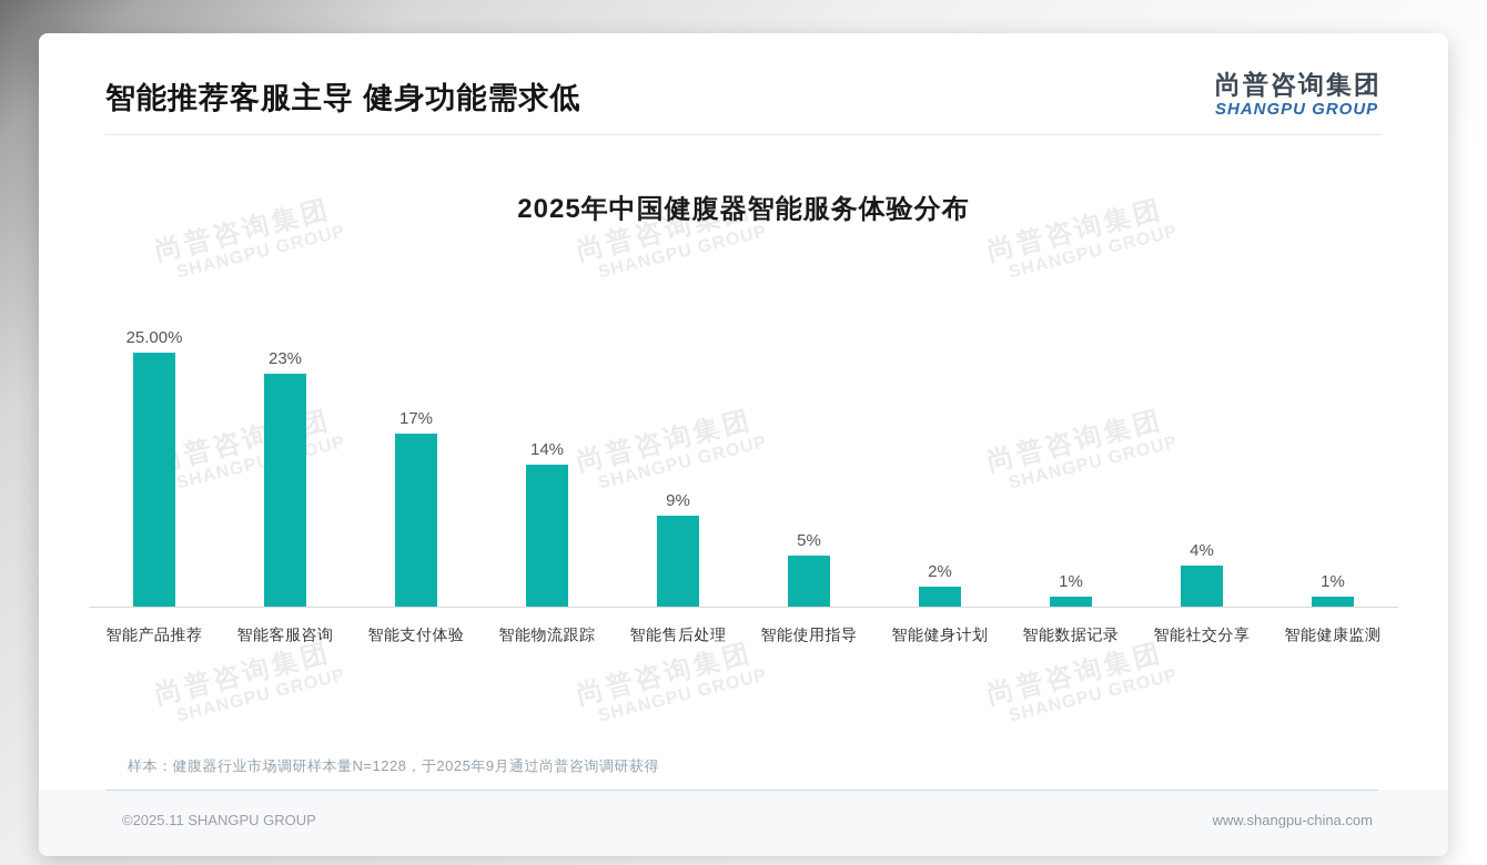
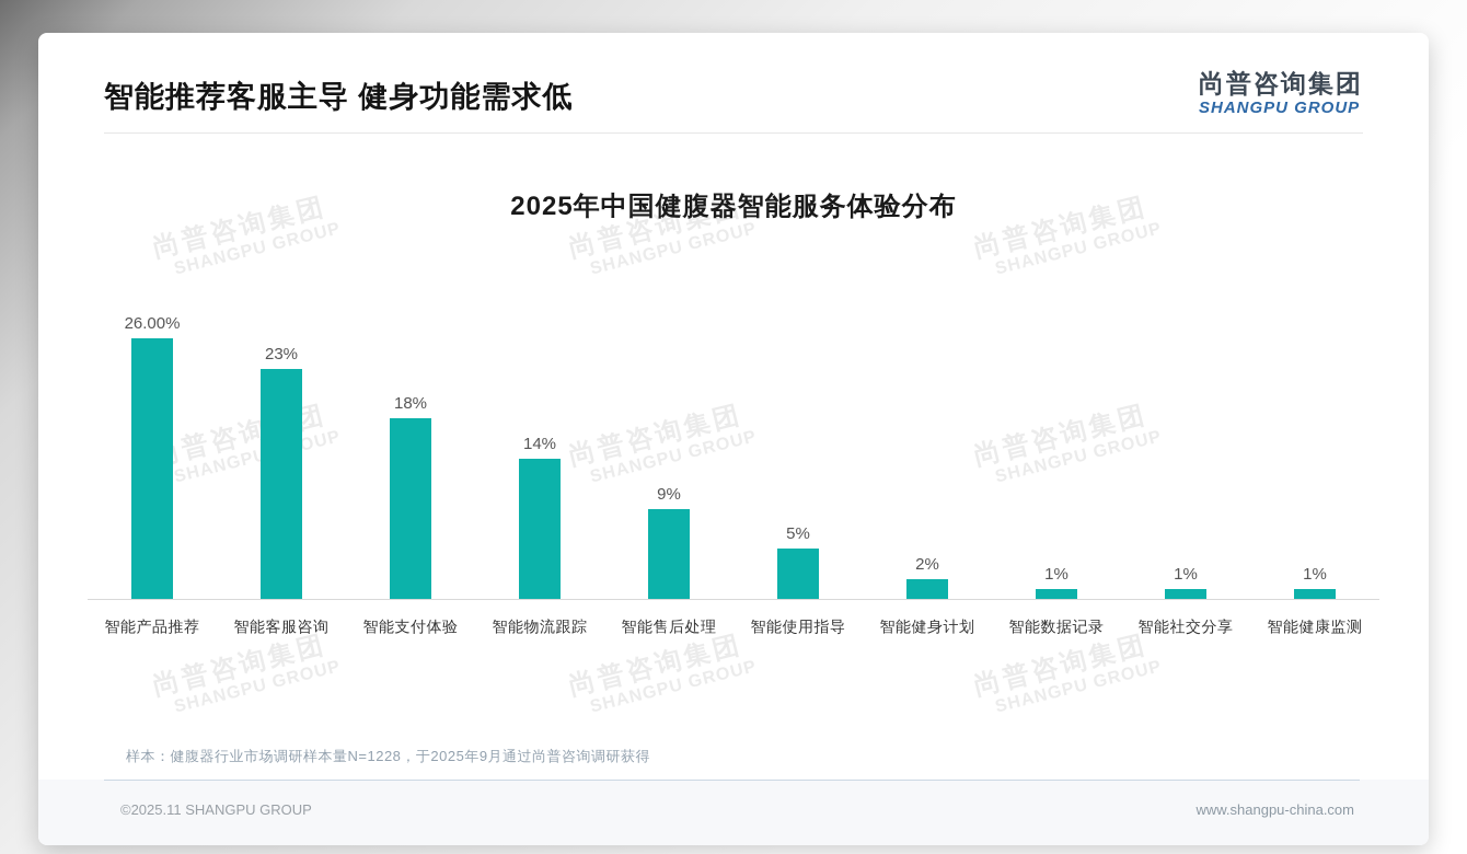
智能产品推荐: 25.00% -> 26.00%
智能支付体验: 17% -> 18%
智能社交分享: 4% -> 1%
